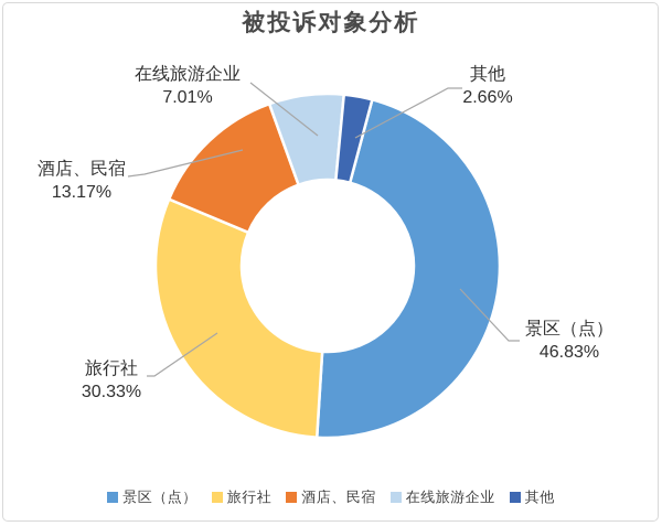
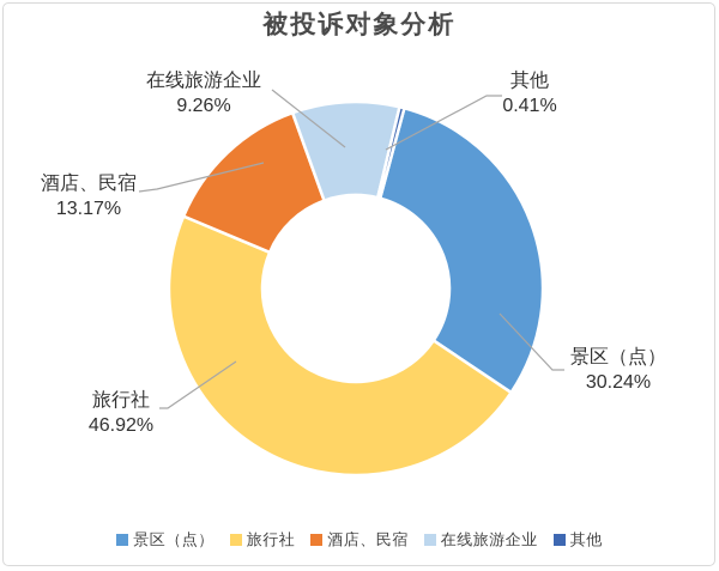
景区（点）: 46.83% -> 30.24%
旅行社: 30.33% -> 46.92%
在线旅游企业: 7.01% -> 9.26%
其他: 2.66% -> 0.41%
